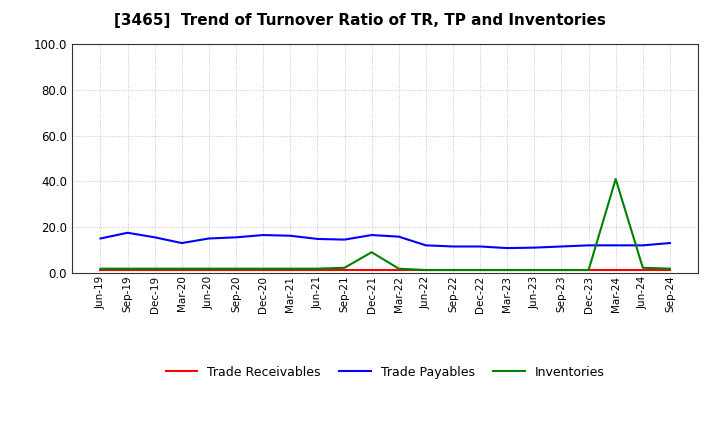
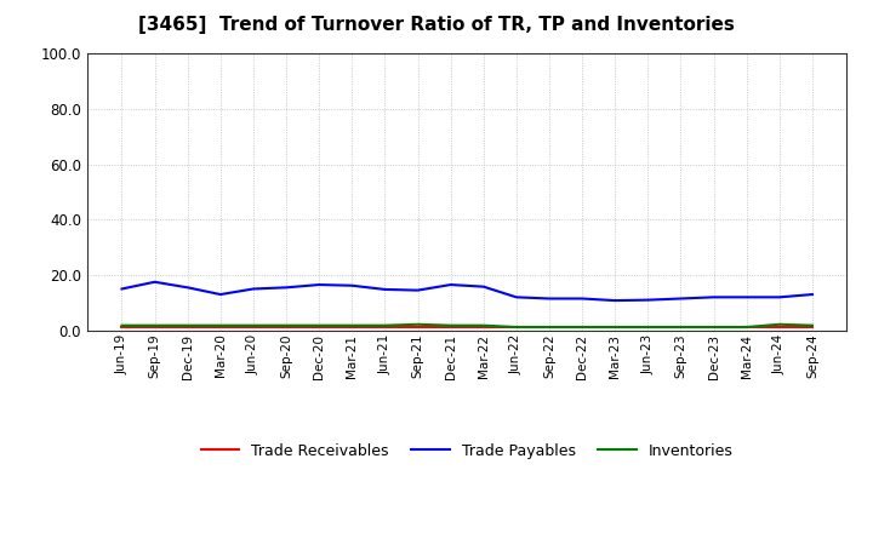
Inventories/Dec-21: 9.0 -> 1.8
Inventories/Mar-24: 41.0 -> 1.2
